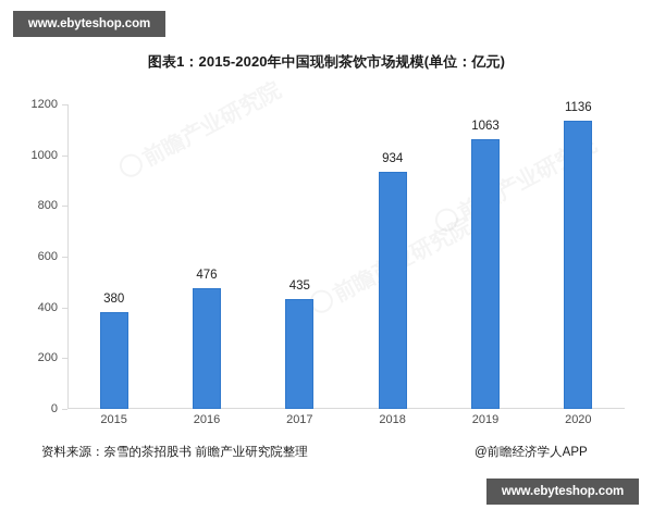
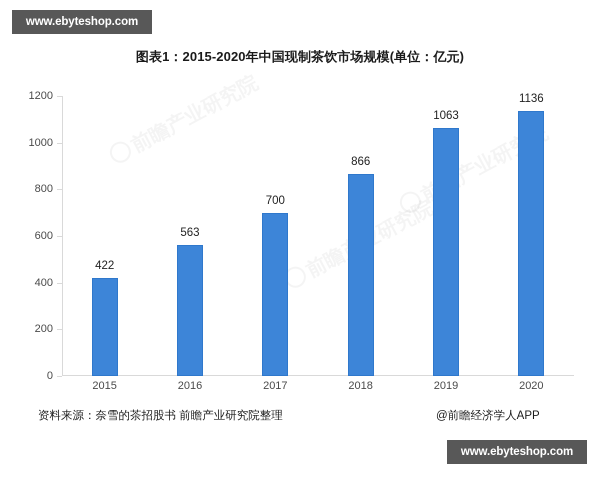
2015: 380 -> 422
2016: 476 -> 563
2017: 435 -> 700
2018: 934 -> 866
